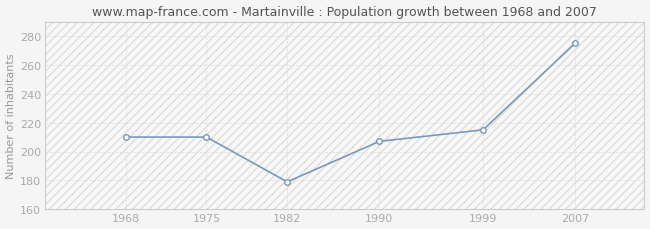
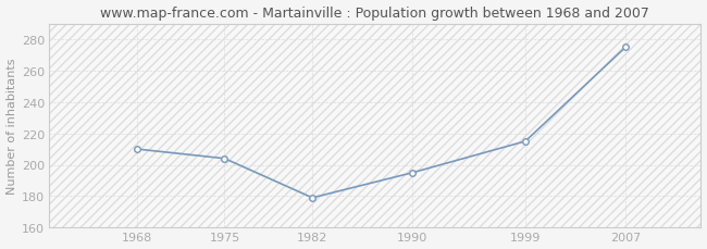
1975: 210 -> 204
1990: 207 -> 195
